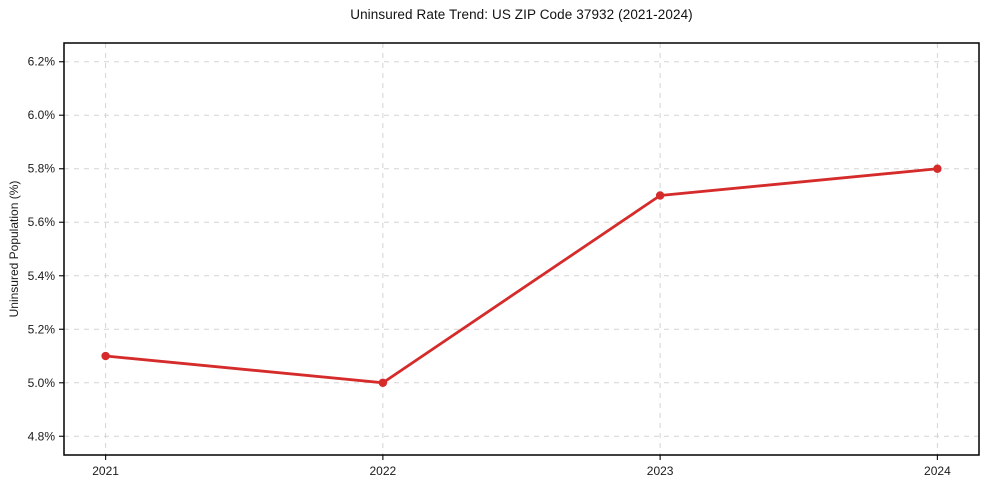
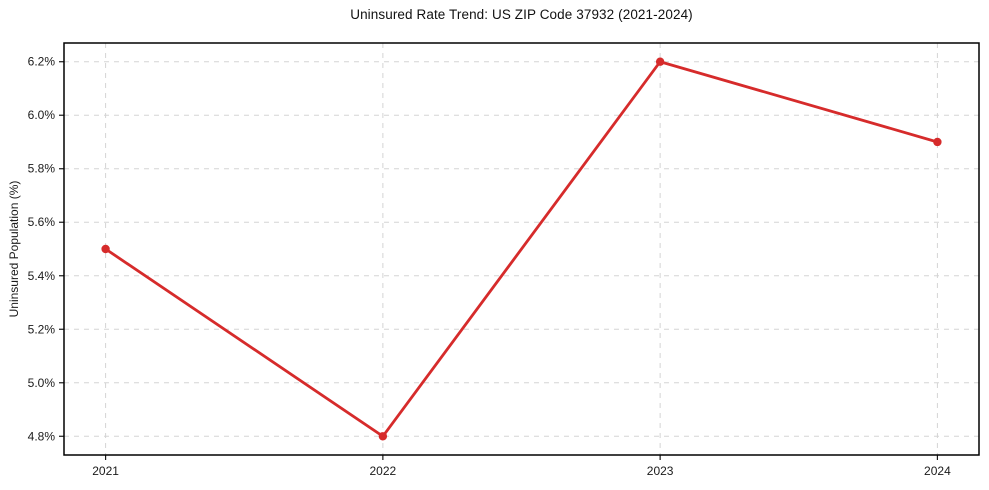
2021: 5.1% -> 5.5%
2022: 5.0% -> 4.8%
2023: 5.7% -> 6.2%
2024: 5.8% -> 5.9%
